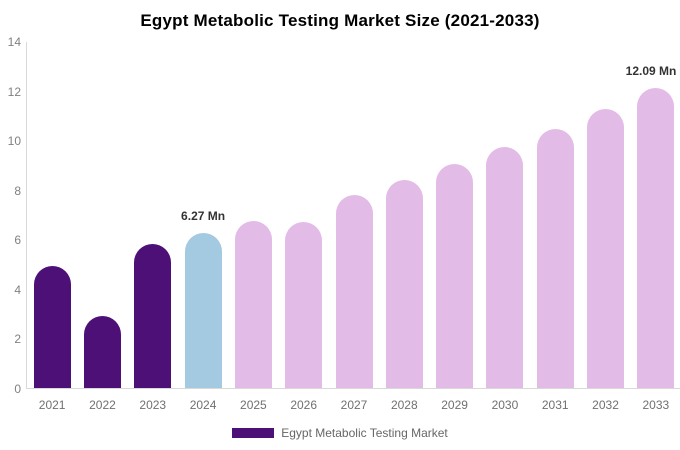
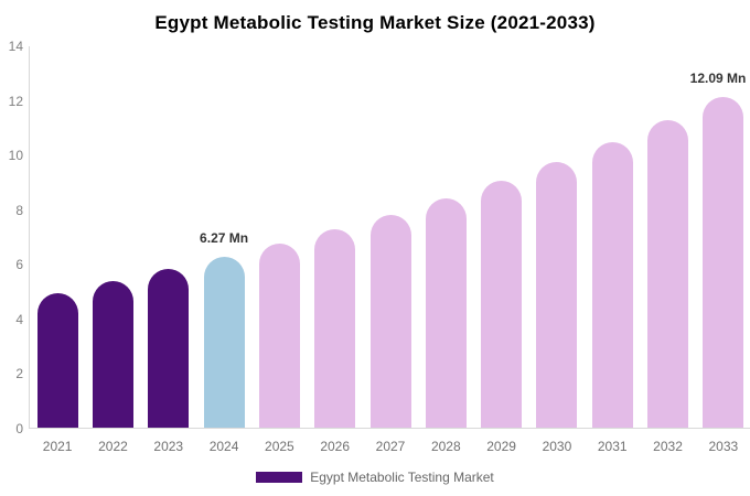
2022: 2.9 -> 5.3
2026: 6.7 -> 7.3
